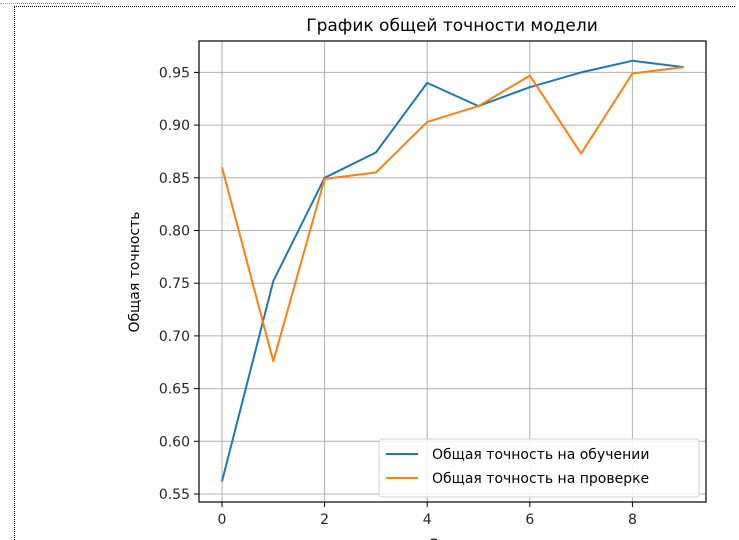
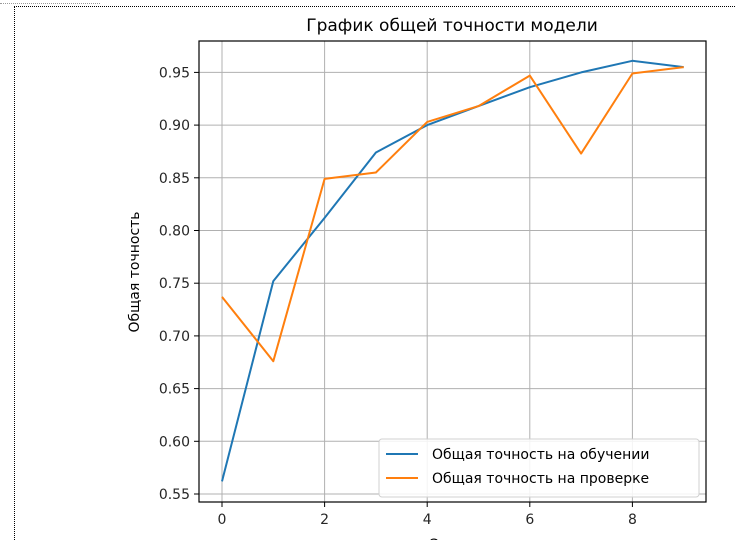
Общая точность на проверке/0: 0.860 -> 0.737
Общая точность на обучении/2: 0.850 -> 0.812
Общая точность на обучении/4: 0.940 -> 0.900
